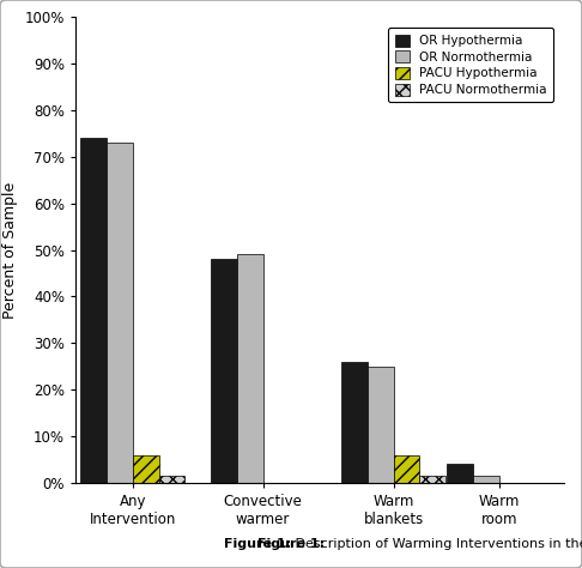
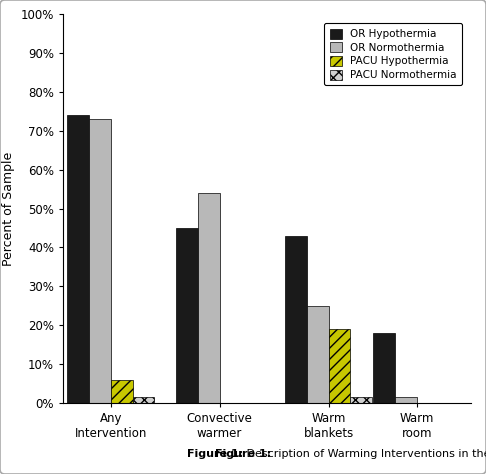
OR Hypothermia/Convective warmer: 48% -> 45%
OR Normothermia/Convective warmer: 49.0% -> 54.0%
OR Hypothermia/Warm blankets: 26% -> 43%
PACU Hypothermia/Warm blankets: 6% -> 19%
OR Hypothermia/Warm room: 4% -> 18%
